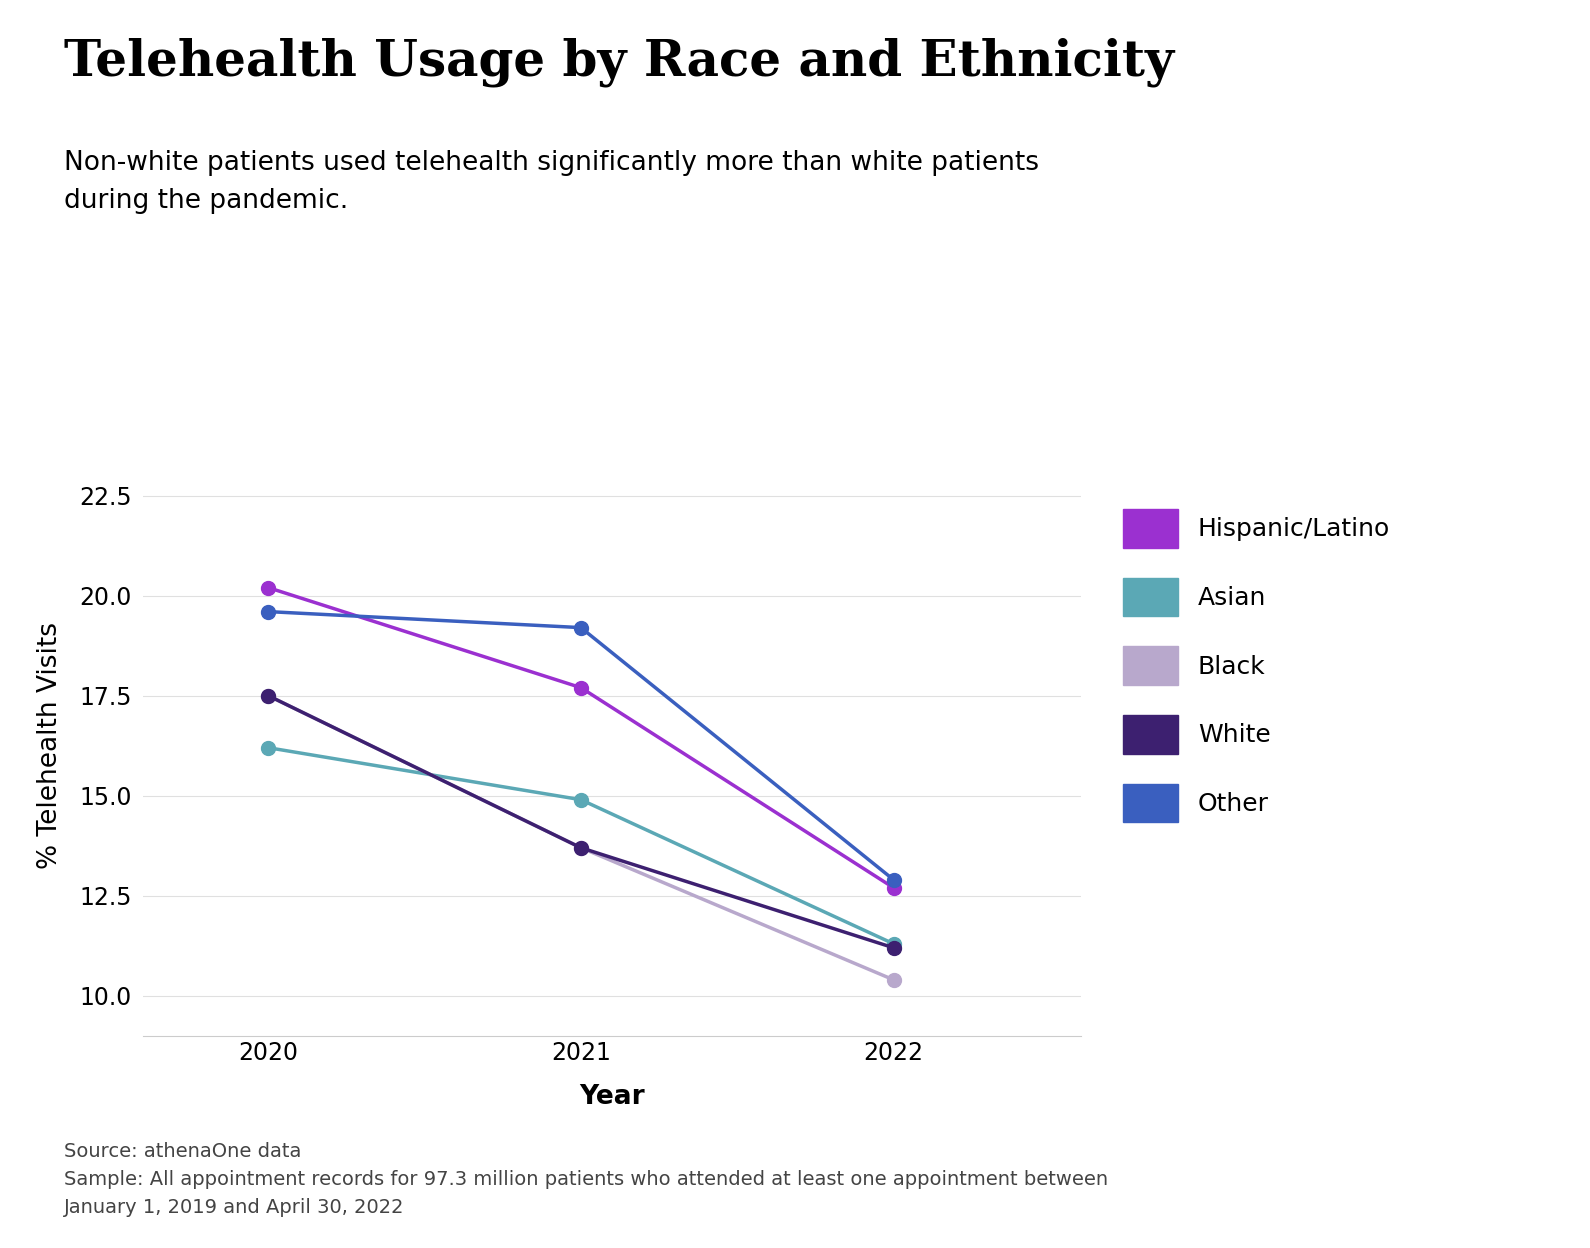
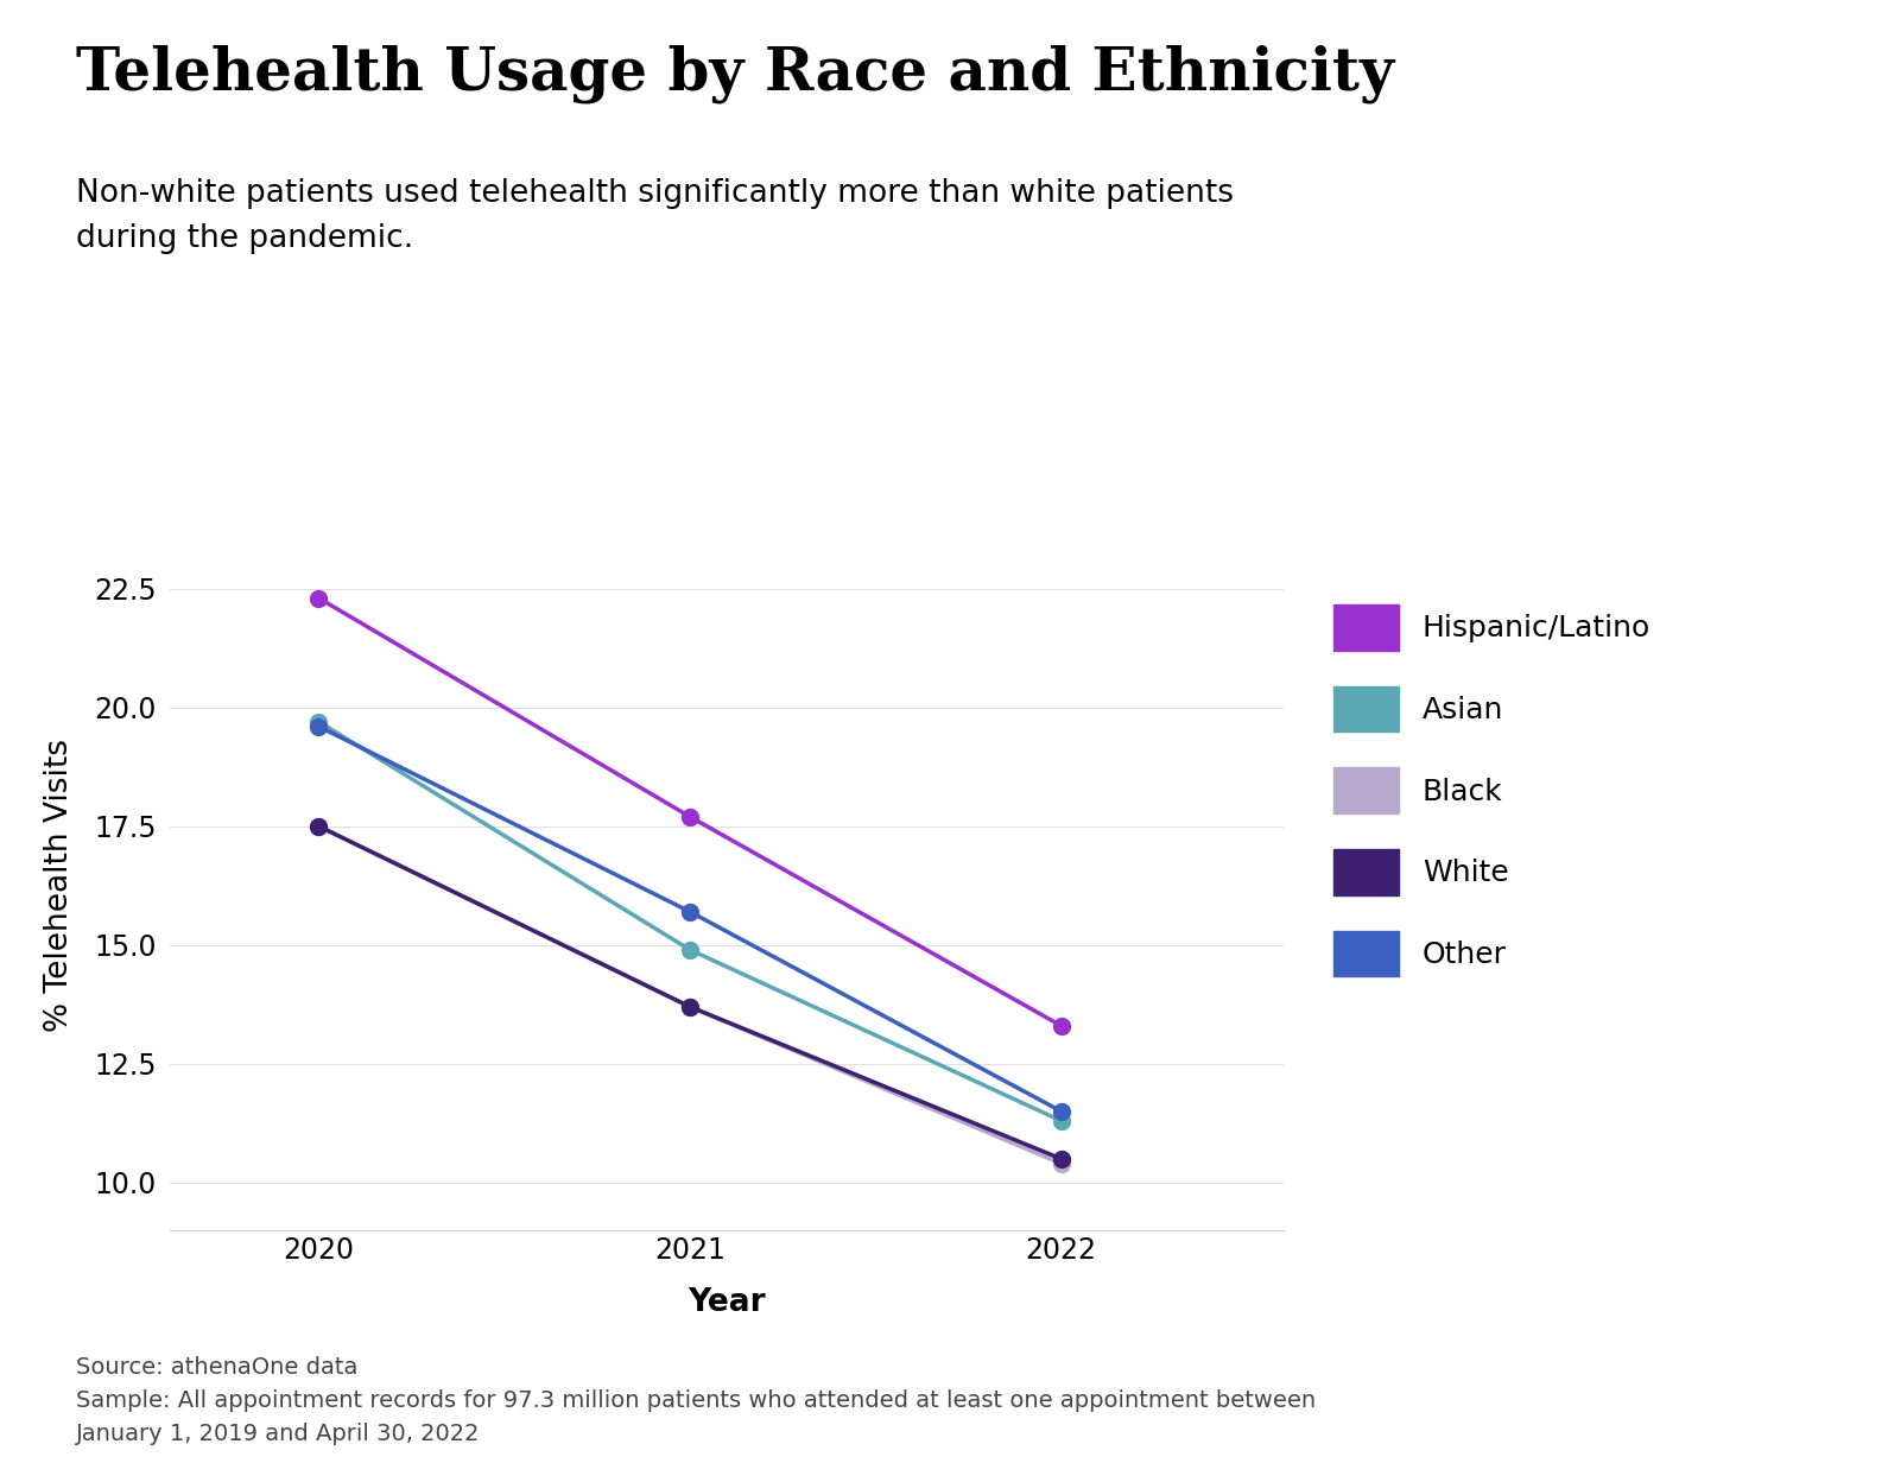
Hispanic/Latino/2020: 20.2 -> 22.3
Asian/2020: 16.2 -> 19.7
Other/2021: 19.2 -> 15.7
Hispanic/Latino/2022: 12.7 -> 13.3
White/2022: 11.2 -> 10.5
Other/2022: 12.9 -> 11.5
